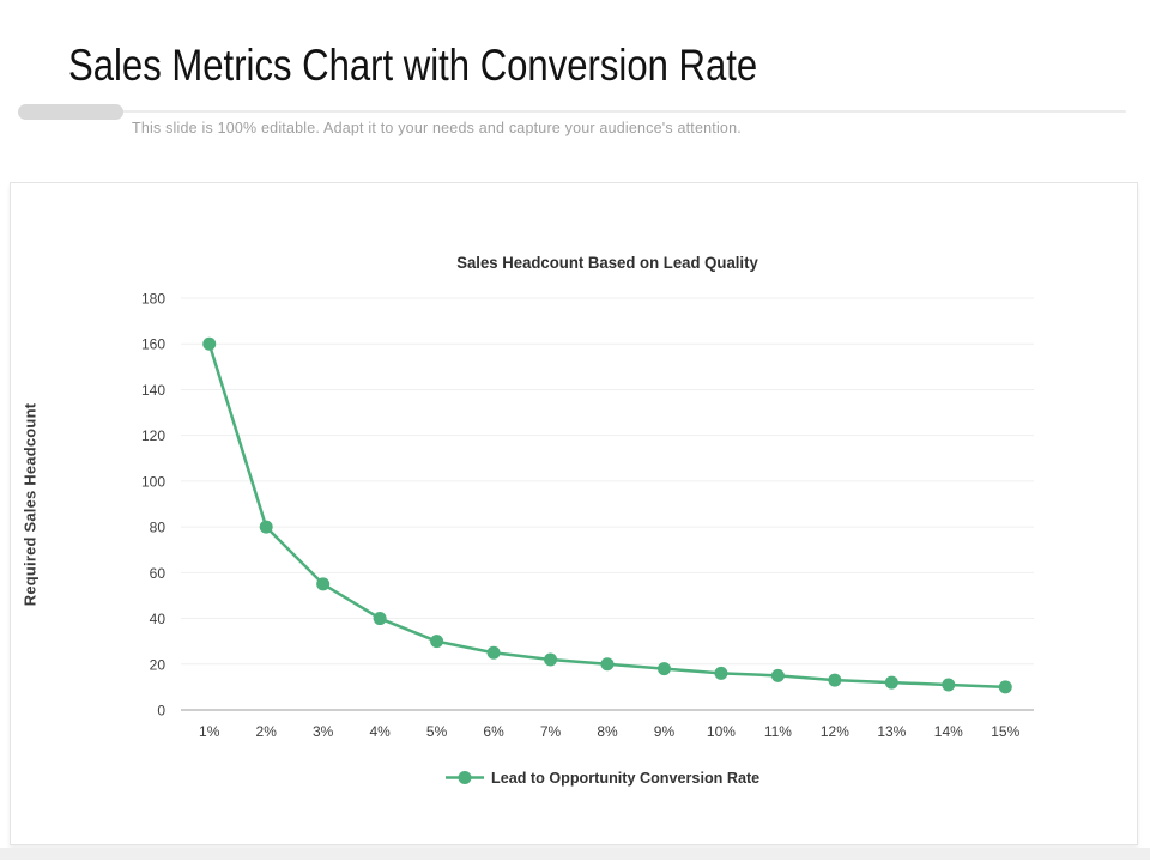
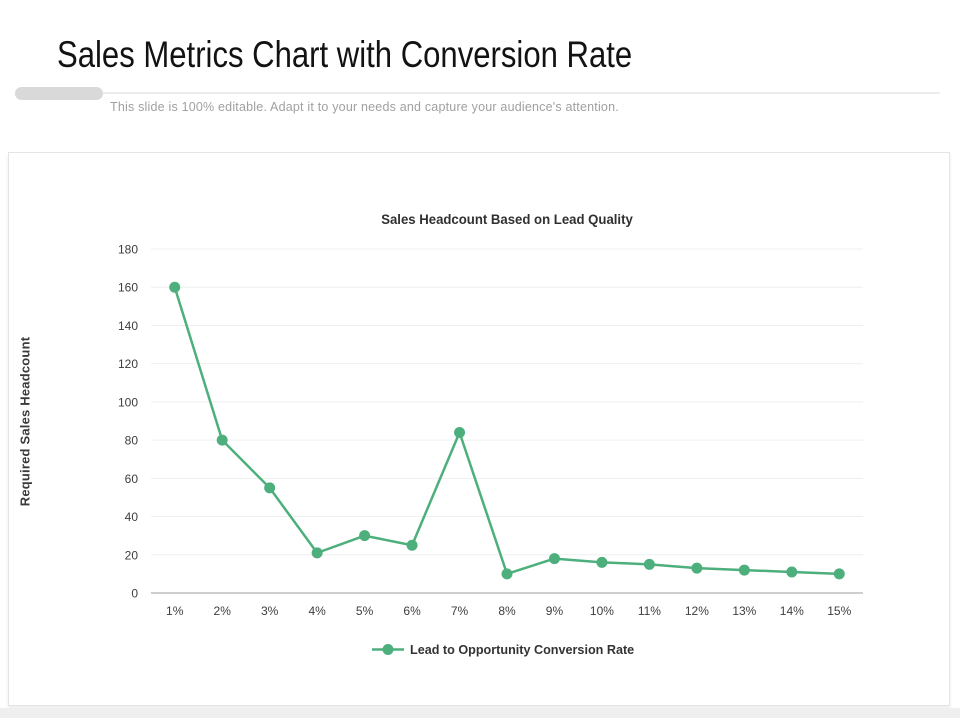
4%: 40 -> 21
7%: 22 -> 84
8%: 20 -> 10
